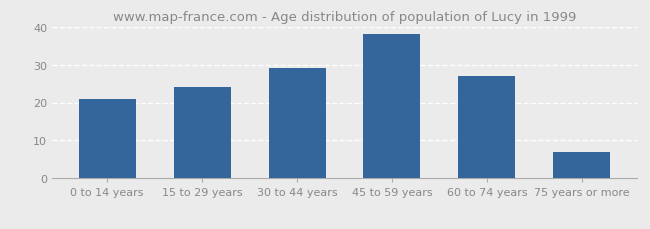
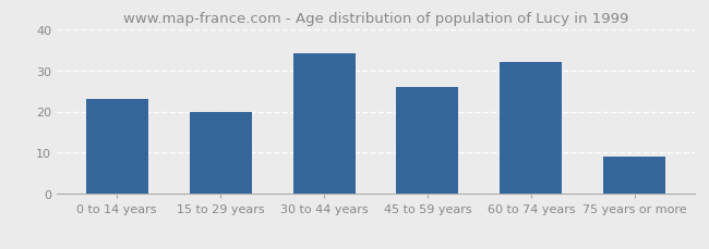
0 to 14 years: 21 -> 23
15 to 29 years: 24 -> 20
30 to 44 years: 29 -> 34
45 to 59 years: 38 -> 26
60 to 74 years: 27 -> 32
75 years or more: 7 -> 9
